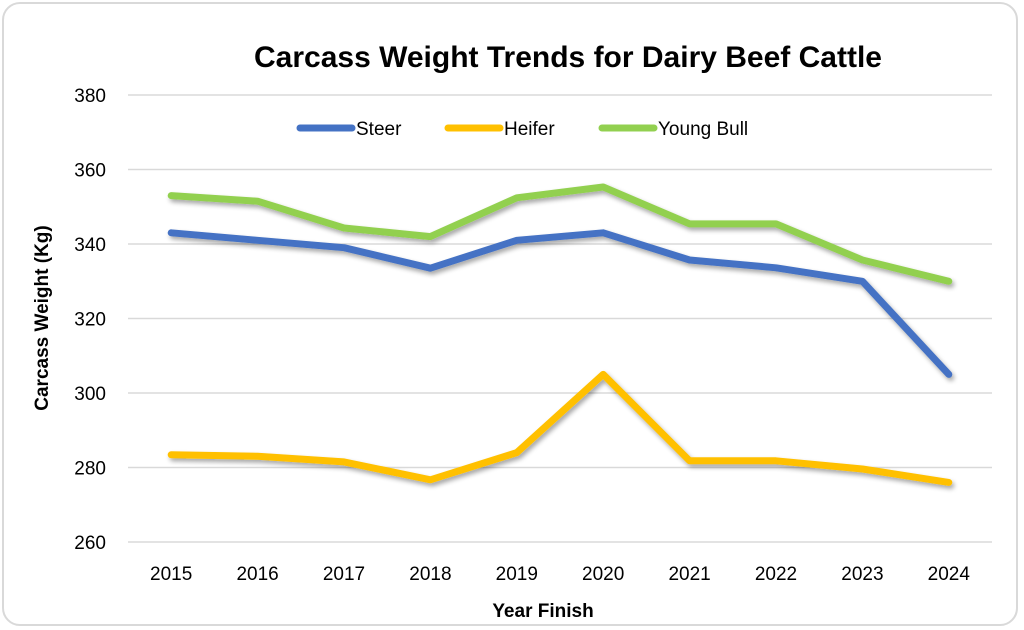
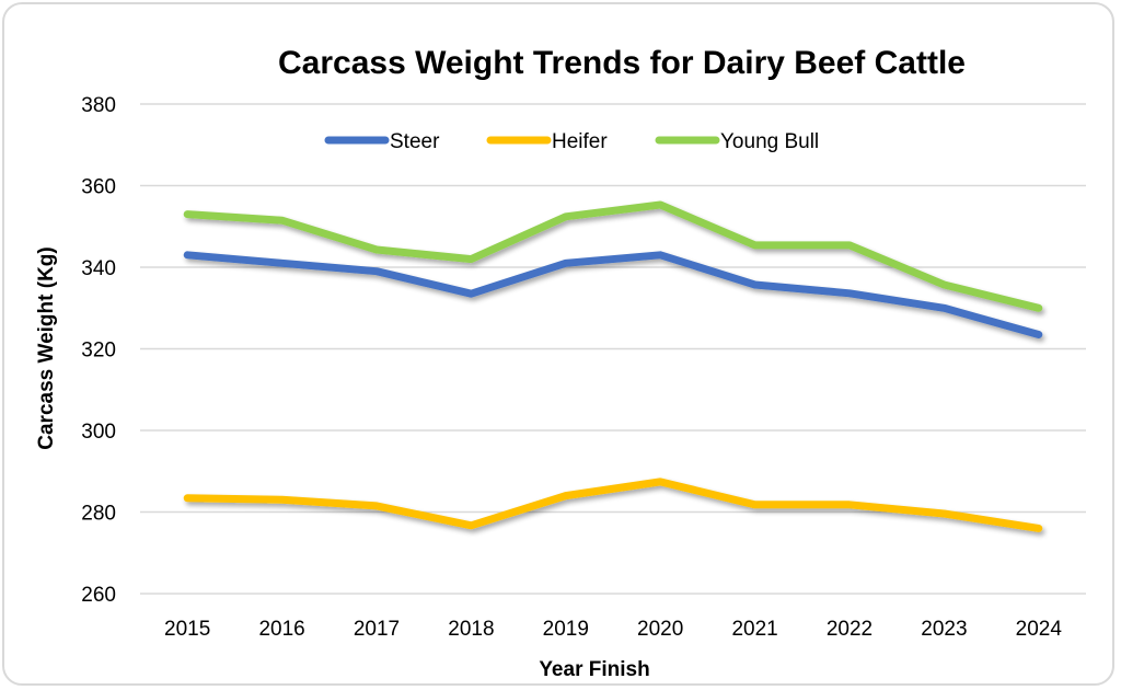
Heifer/2020: 305 -> 287
Steer/2024: 305 -> 324
